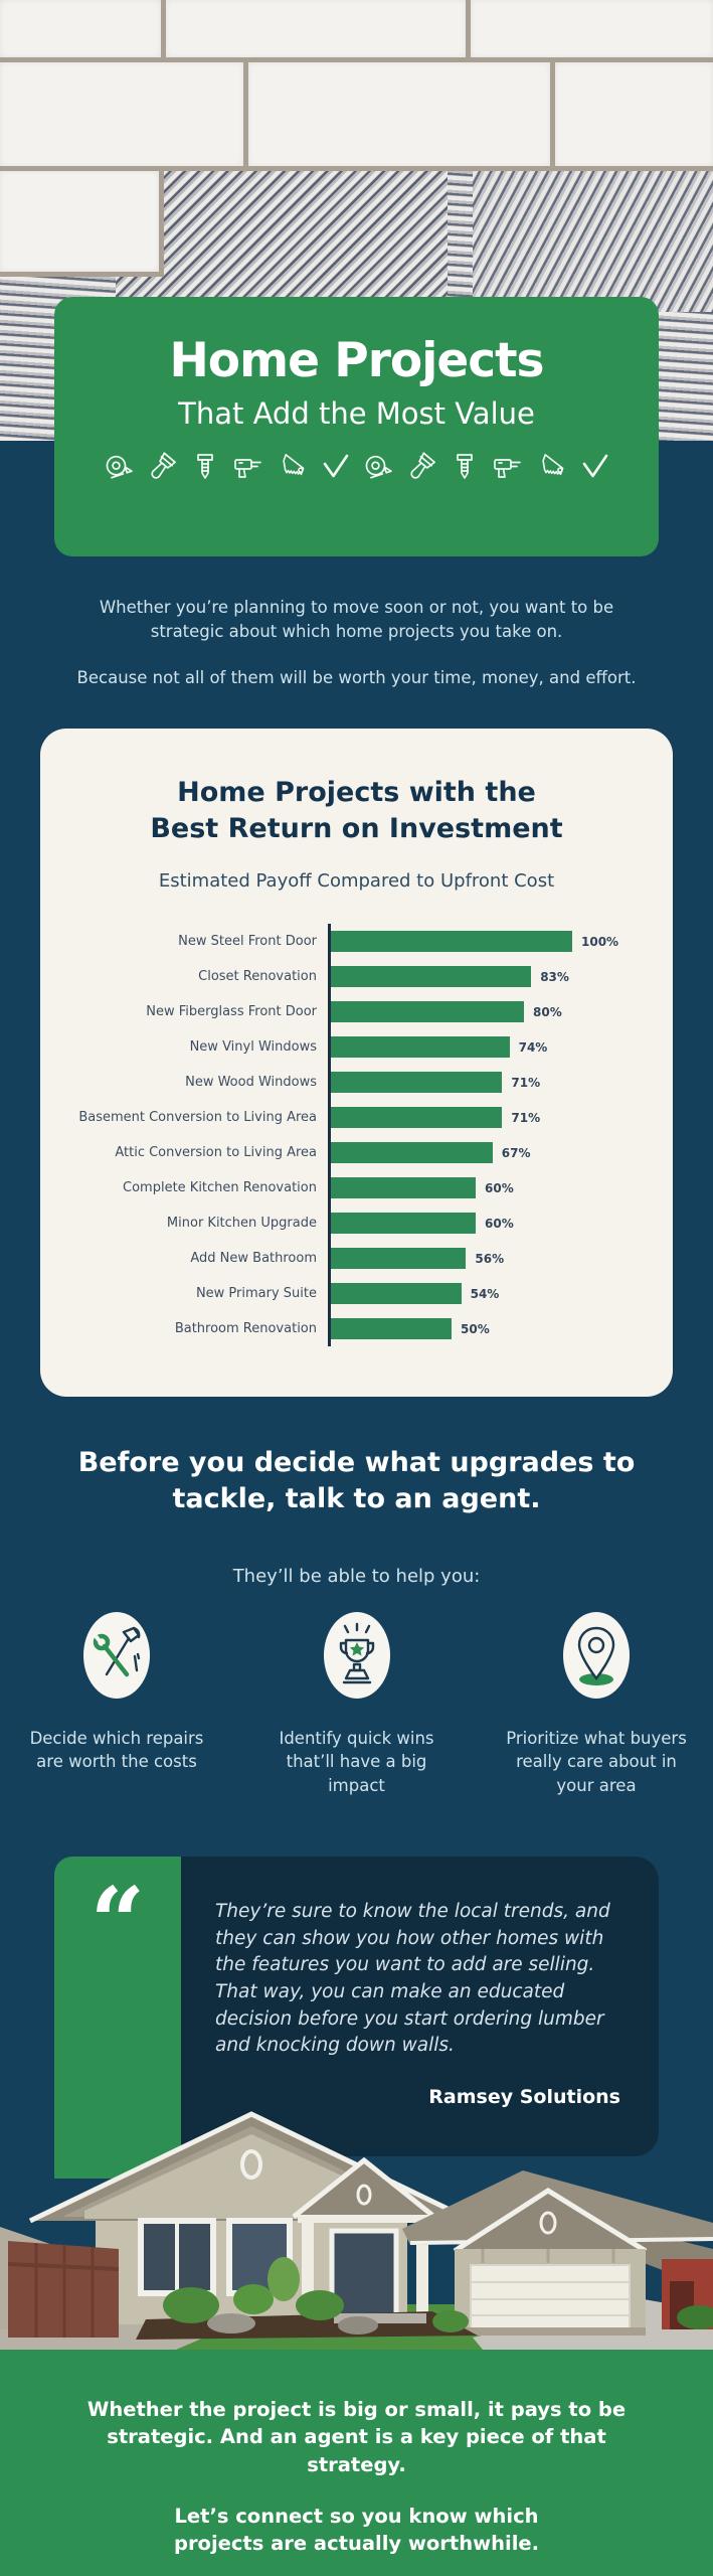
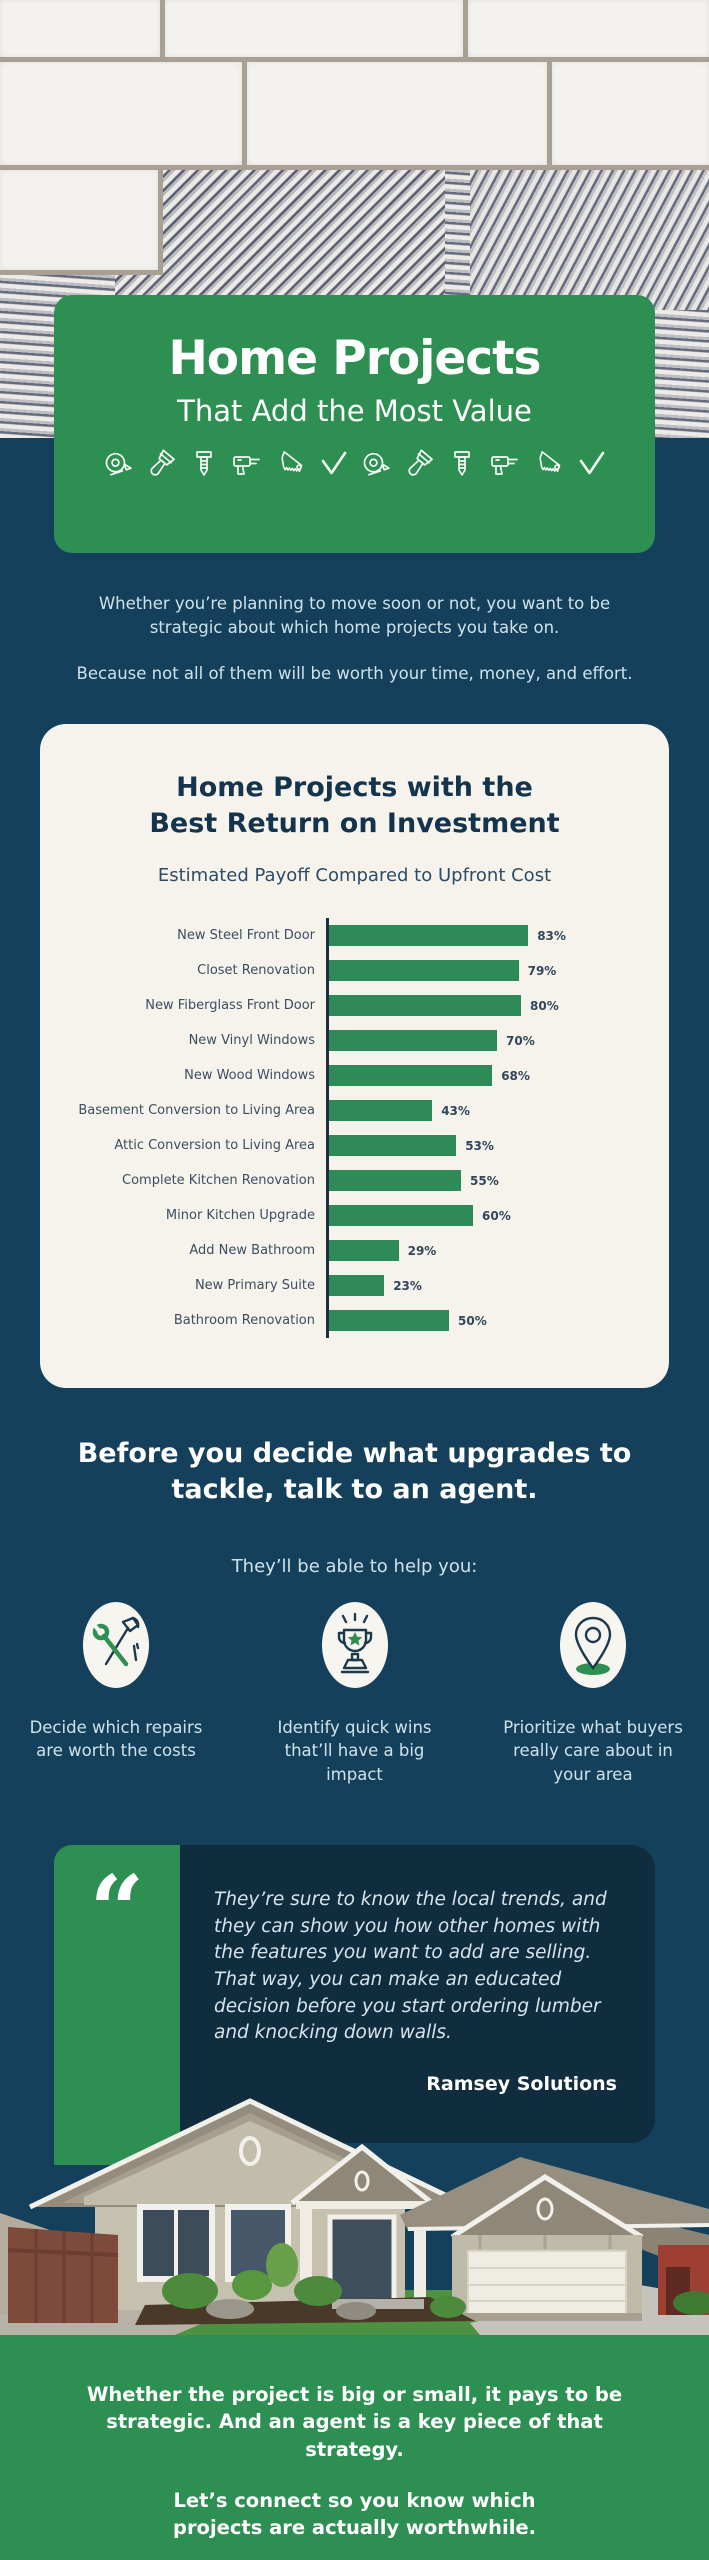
New Steel Front Door: 100% -> 83%
Closet Renovation: 83% -> 79%
New Vinyl Windows: 74% -> 70%
New Wood Windows: 71% -> 68%
Basement Conversion to Living Area: 71% -> 43%
Attic Conversion to Living Area: 67% -> 53%
Complete Kitchen Renovation: 60% -> 55%
Add New Bathroom: 56% -> 29%
New Primary Suite: 54% -> 23%
